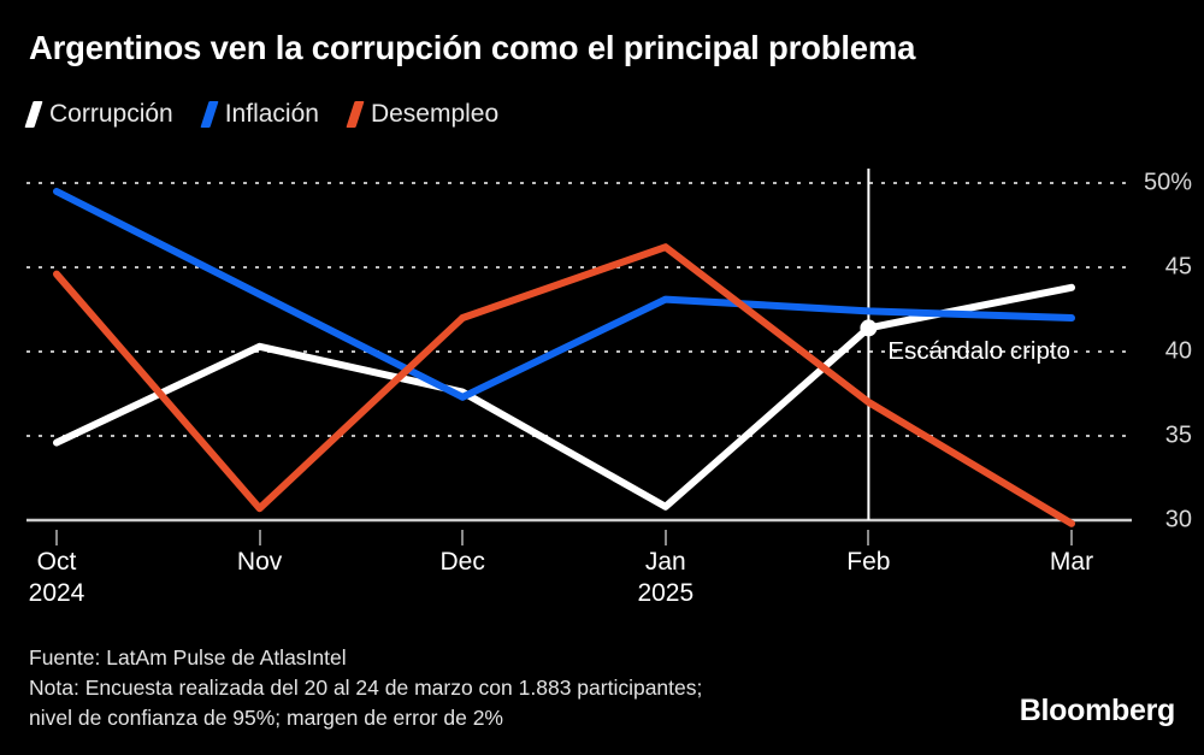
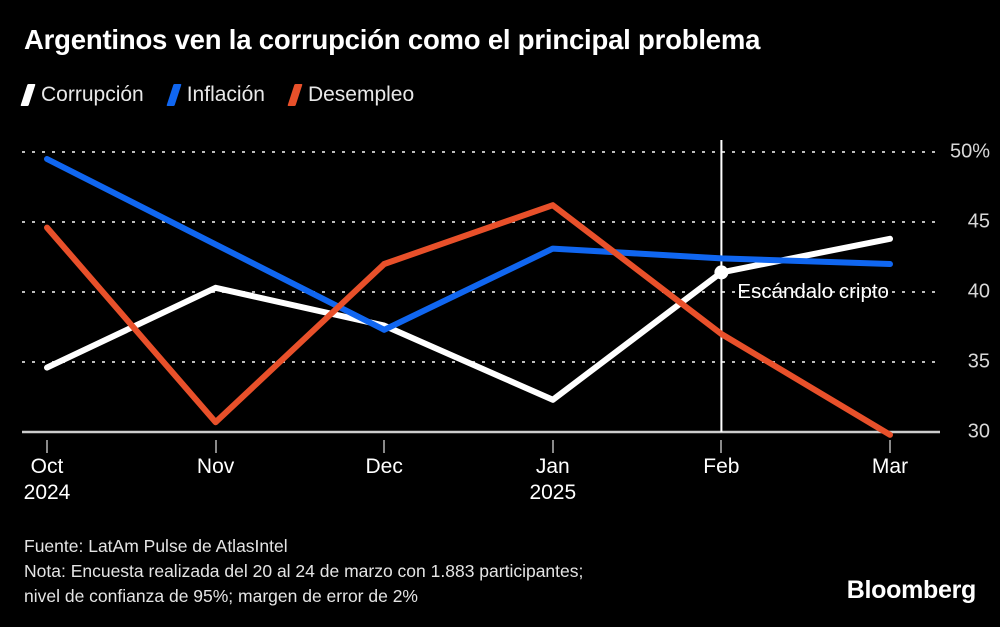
Corrupción/Jan: 30.8% -> 32.3%
